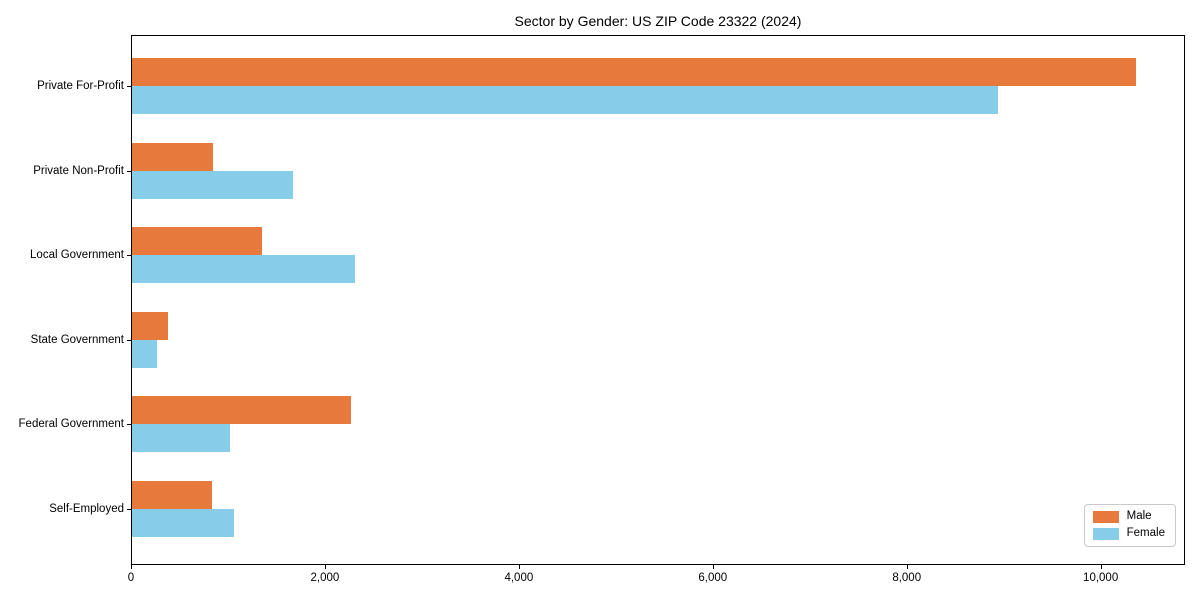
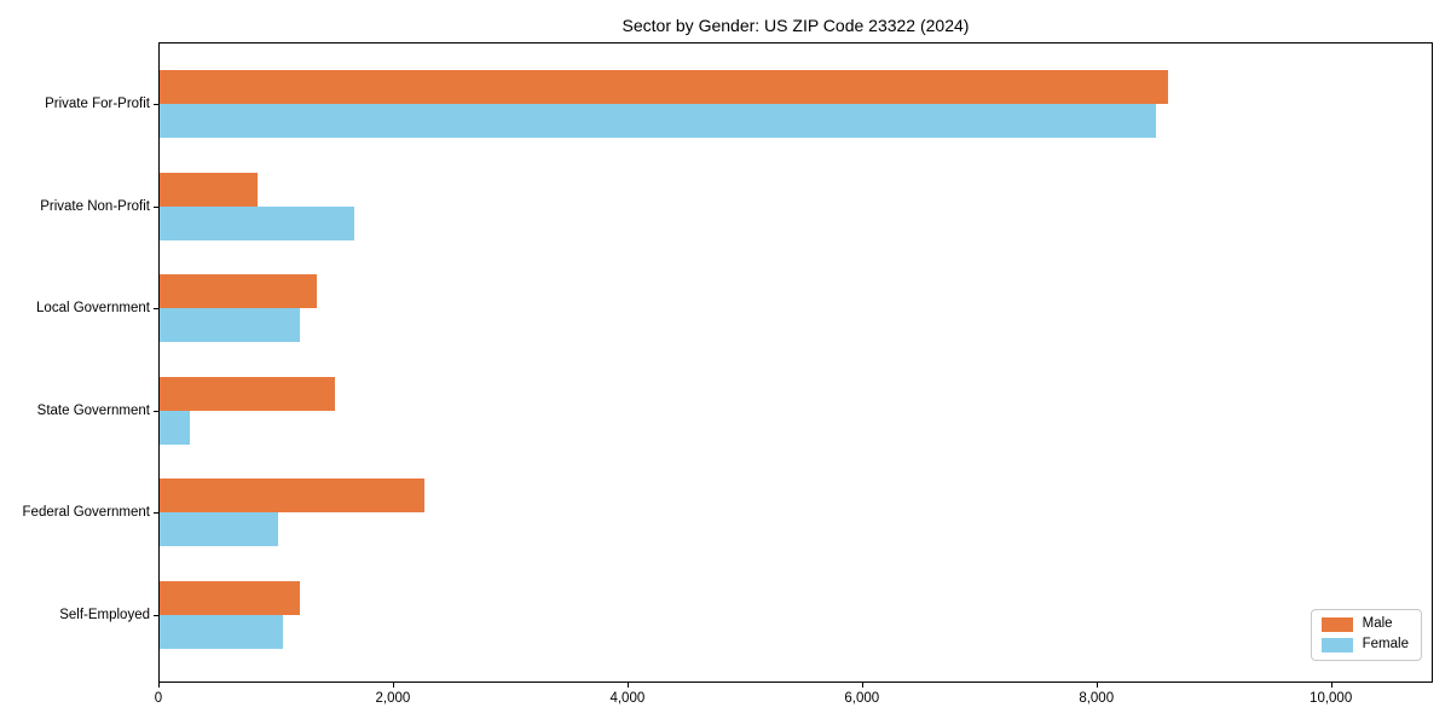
Male/Private For-Profit: 10400 -> 8600
Female/Private For-Profit: 8900 -> 8500
Female/Local Government: 2300 -> 1200
Male/State Government: 400 -> 1500
Male/Self-Employed: 800 -> 1200
